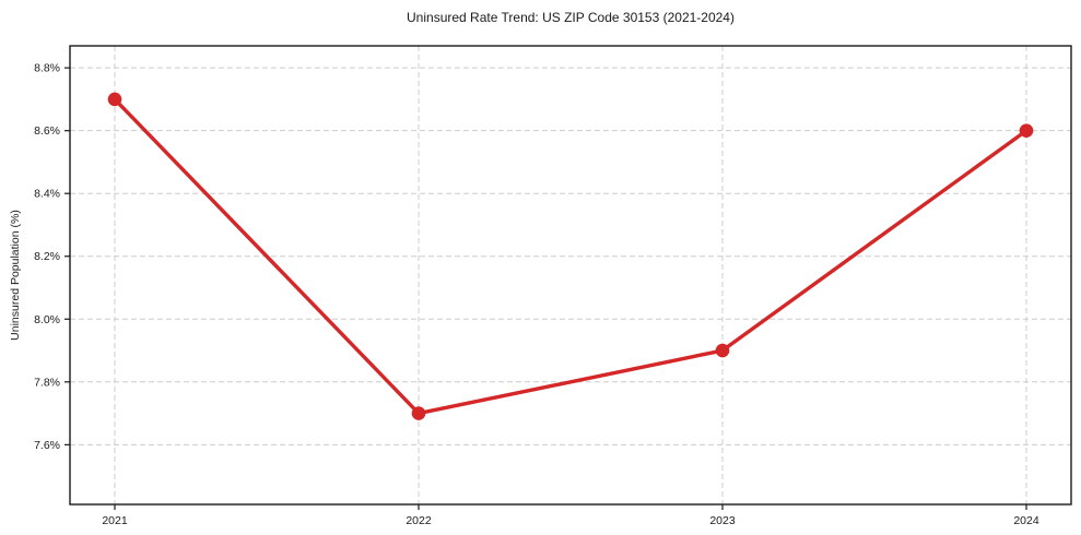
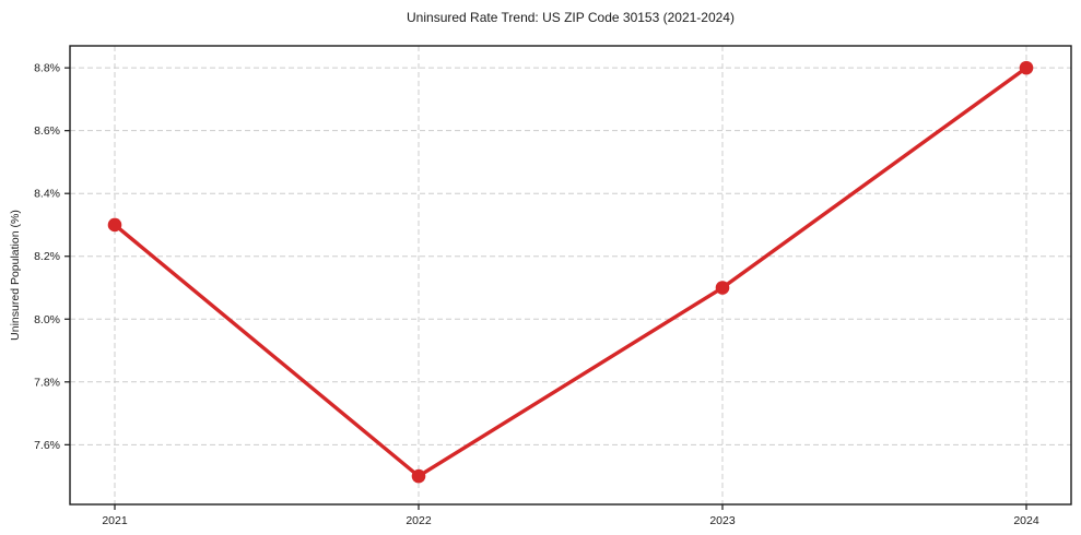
2021: 8.7% -> 8.3%
2022: 7.7% -> 7.5%
2023: 7.9% -> 8.1%
2024: 8.6% -> 8.8%
